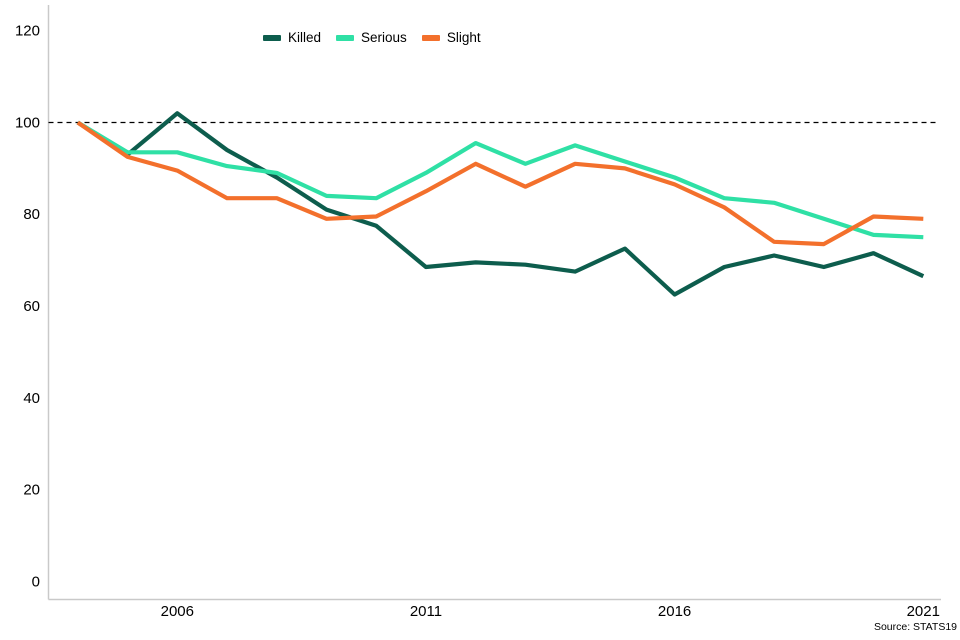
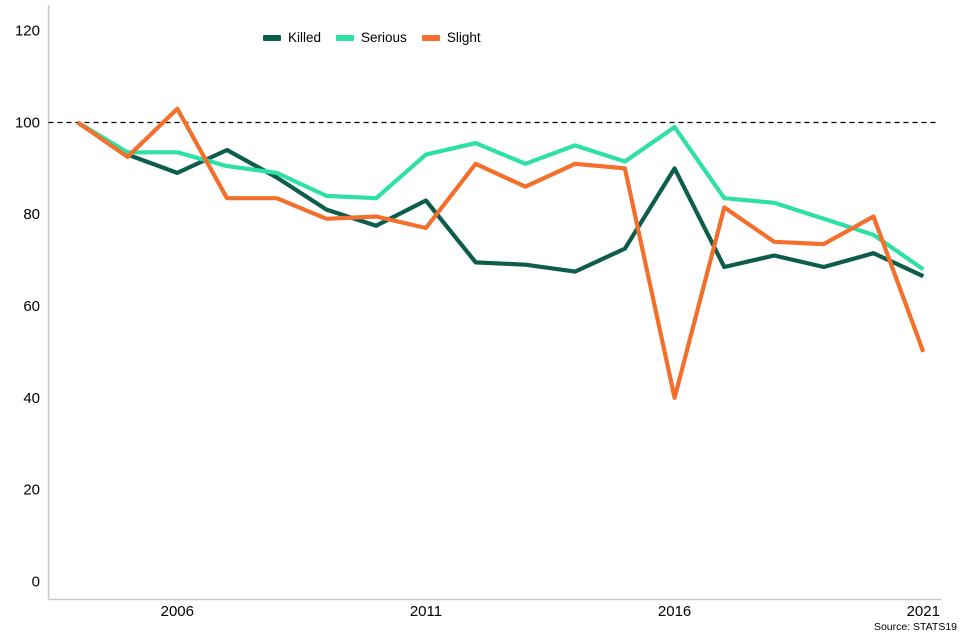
Killed/2006: 102 -> 89
Slight/2006: 90 -> 103
Killed/2011: 68 -> 83
Serious/2011: 89 -> 93
Slight/2011: 85 -> 77
Killed/2016: 62 -> 90
Serious/2016: 88 -> 99
Slight/2016: 86 -> 40
Serious/2021: 75 -> 68
Slight/2021: 79 -> 50
